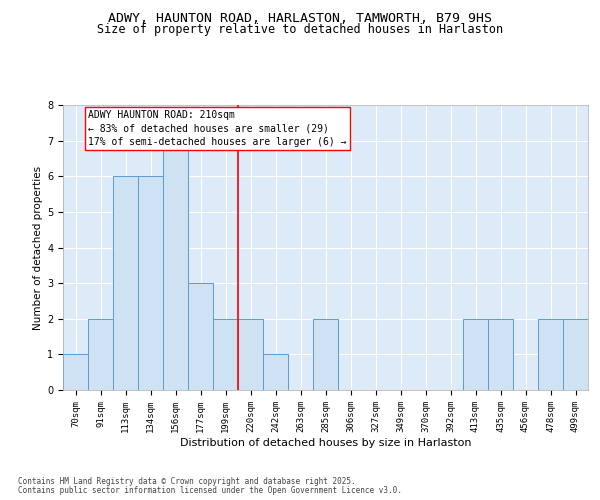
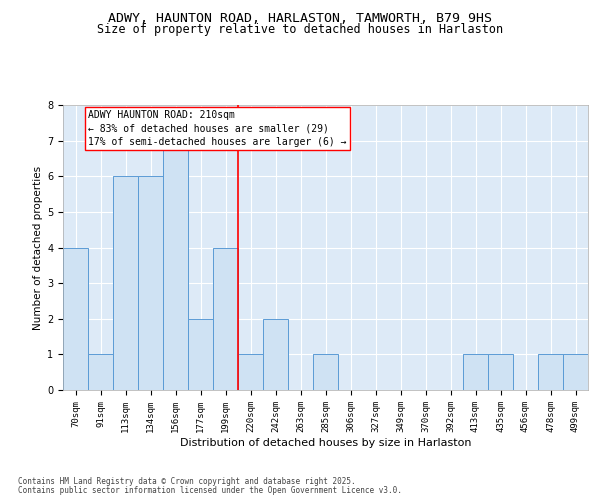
70sqm: 1 -> 4
91sqm: 2 -> 1
177sqm: 3 -> 2
199sqm: 2 -> 4
220sqm: 2 -> 1
242sqm: 1 -> 2
285sqm: 2 -> 1
413sqm: 2 -> 1
435sqm: 2 -> 1
478sqm: 2 -> 1
499sqm: 2 -> 1
